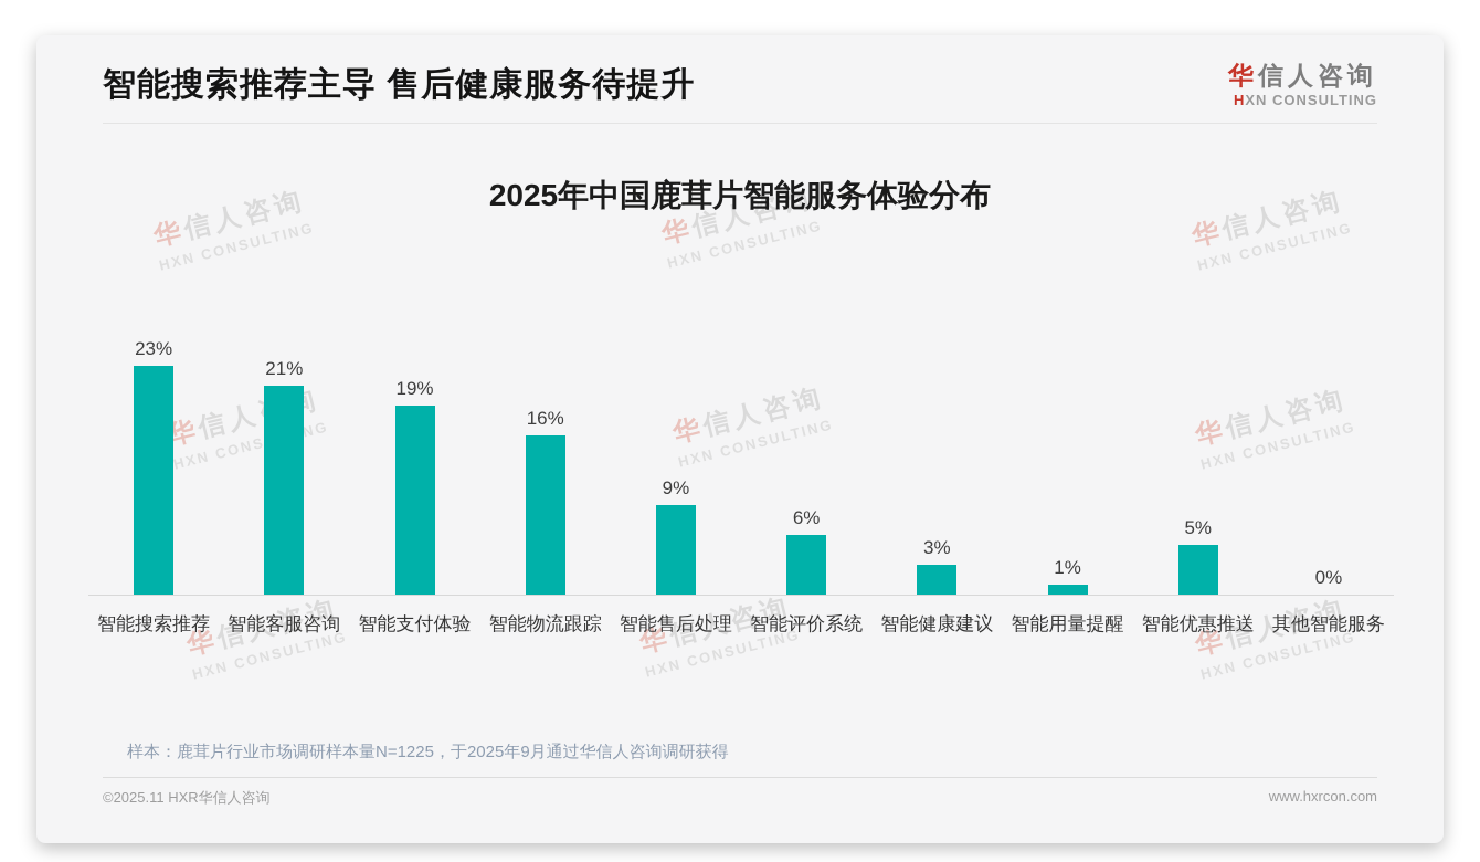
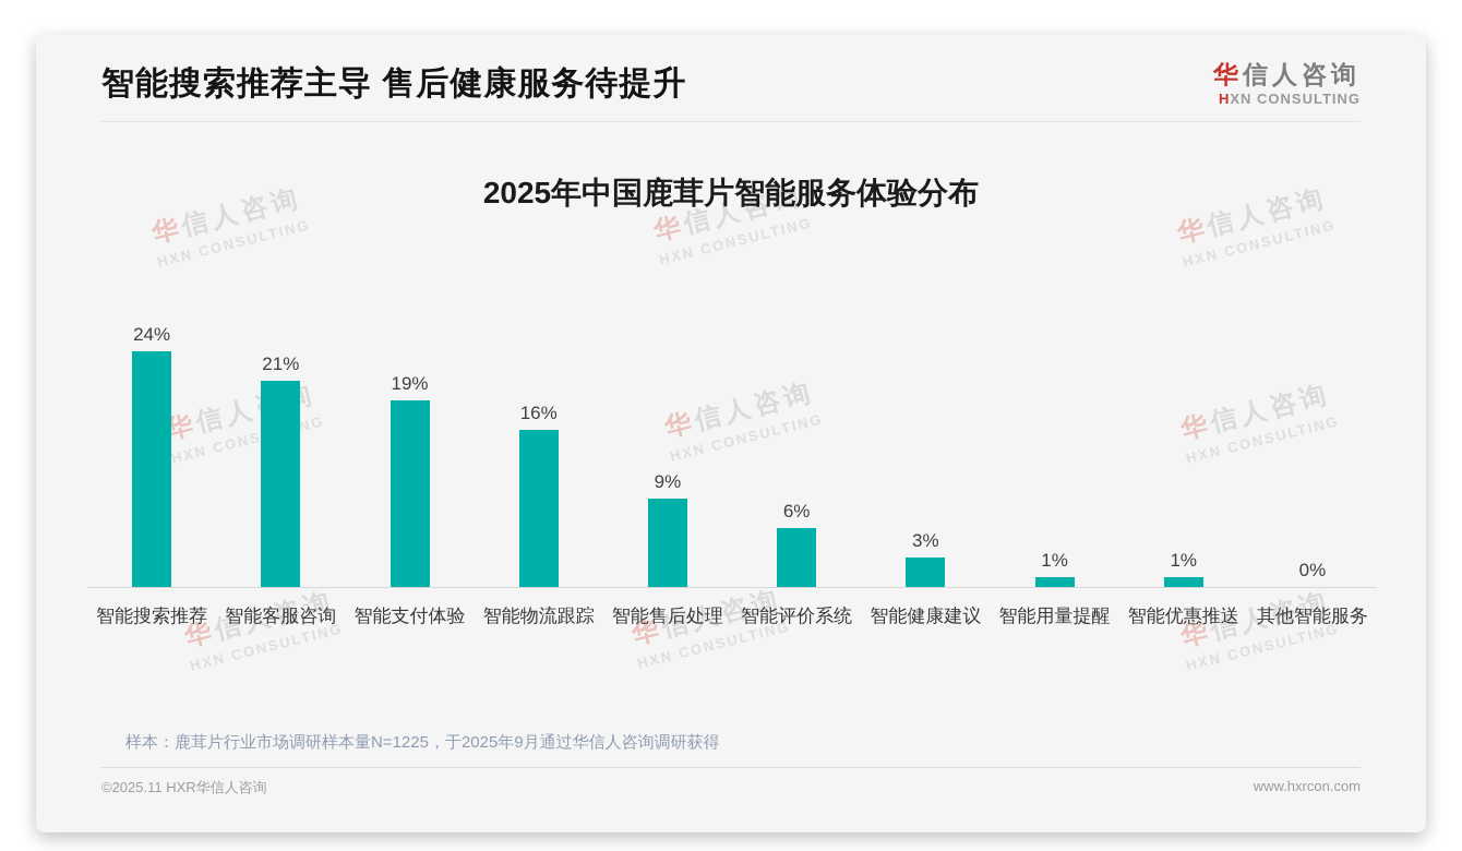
智能搜索推荐: 23% -> 24%
智能优惠推送: 5% -> 1%
